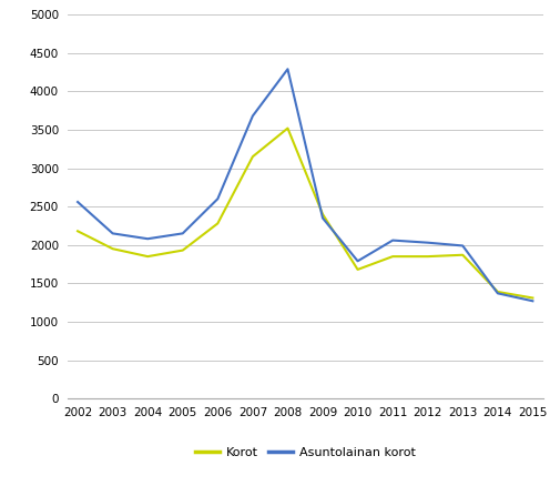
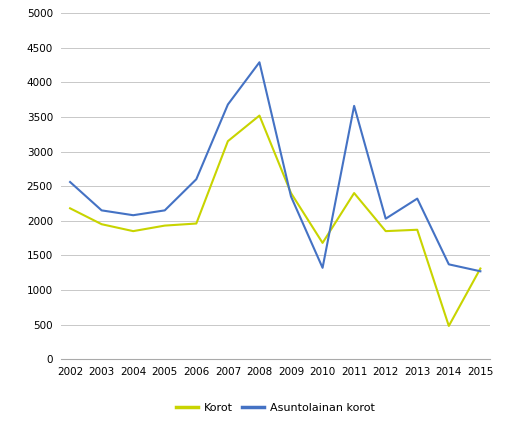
Korot/2006: 2280 -> 1960
Asuntolainan korot/2010: 1790 -> 1320
Korot/2011: 1850 -> 2400
Asuntolainan korot/2011: 2060 -> 3660
Asuntolainan korot/2013: 1990 -> 2320
Korot/2014: 1390 -> 480
